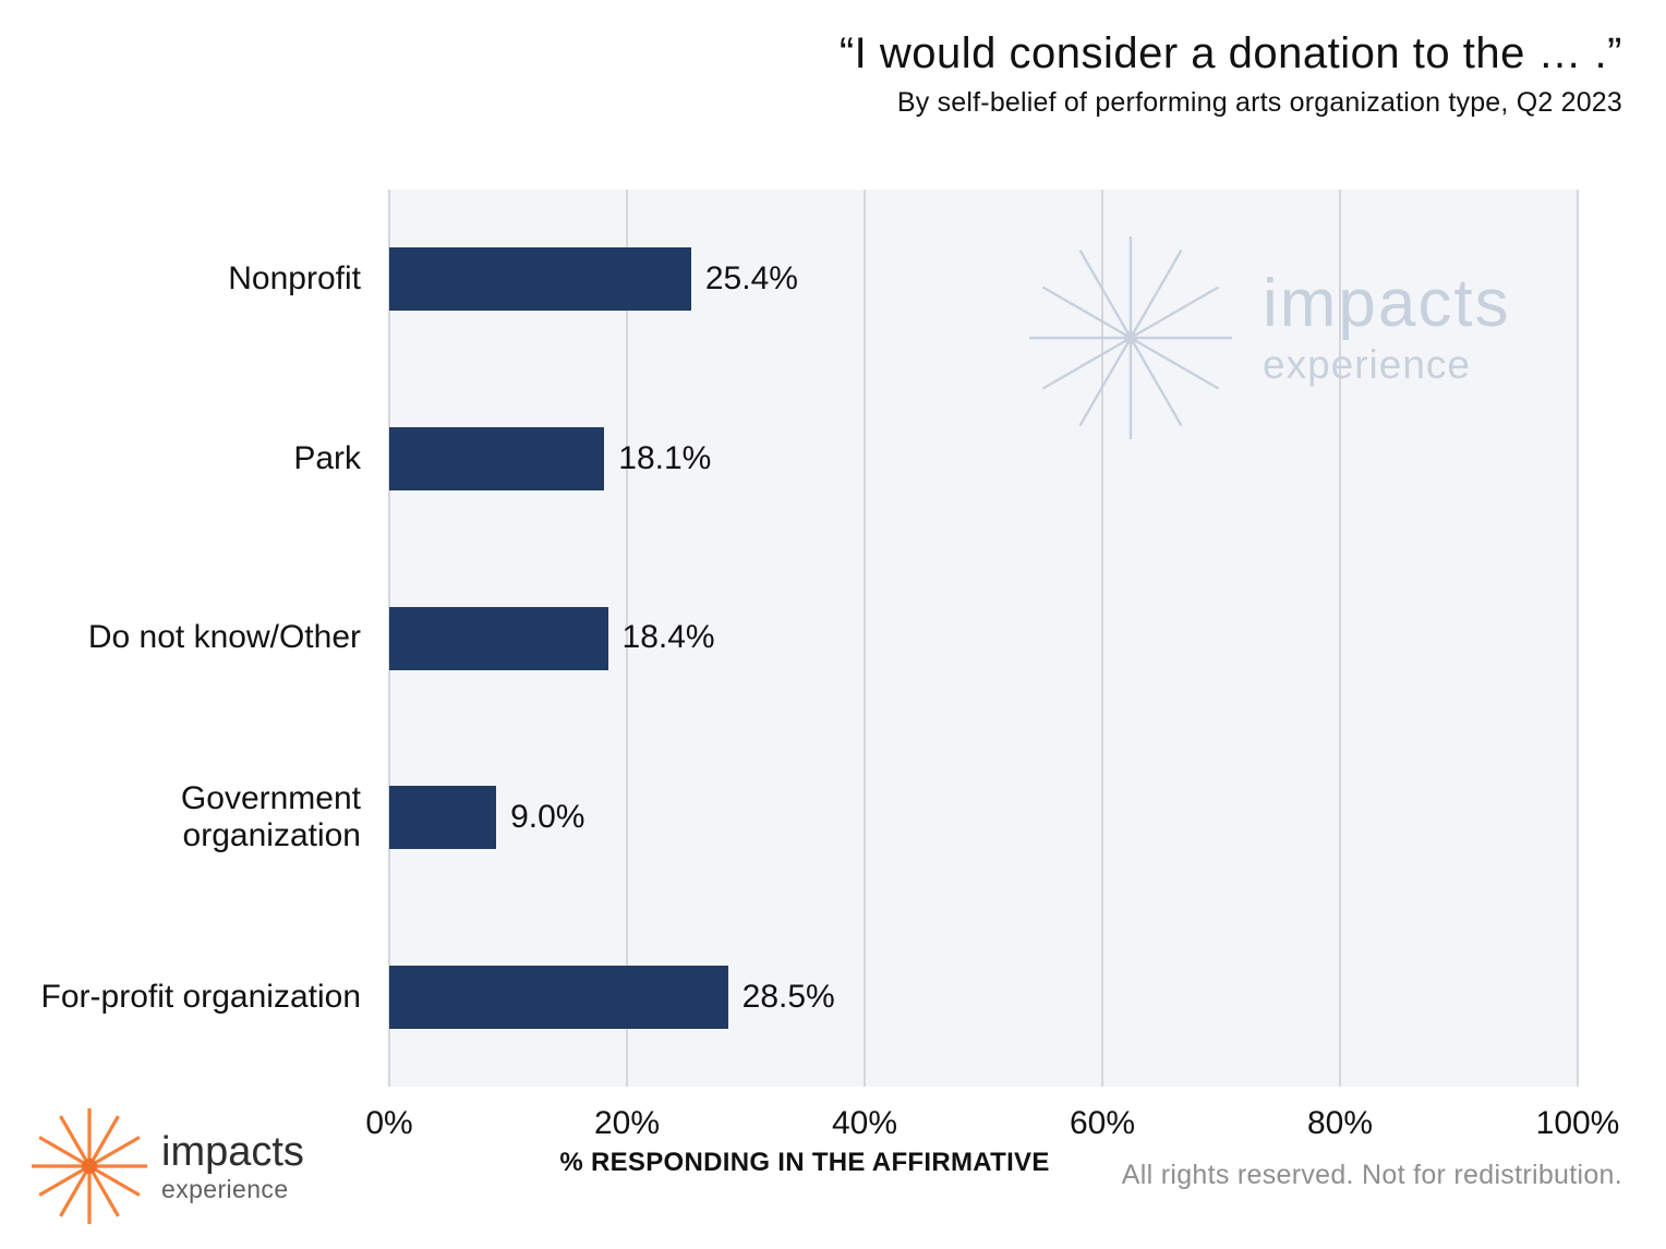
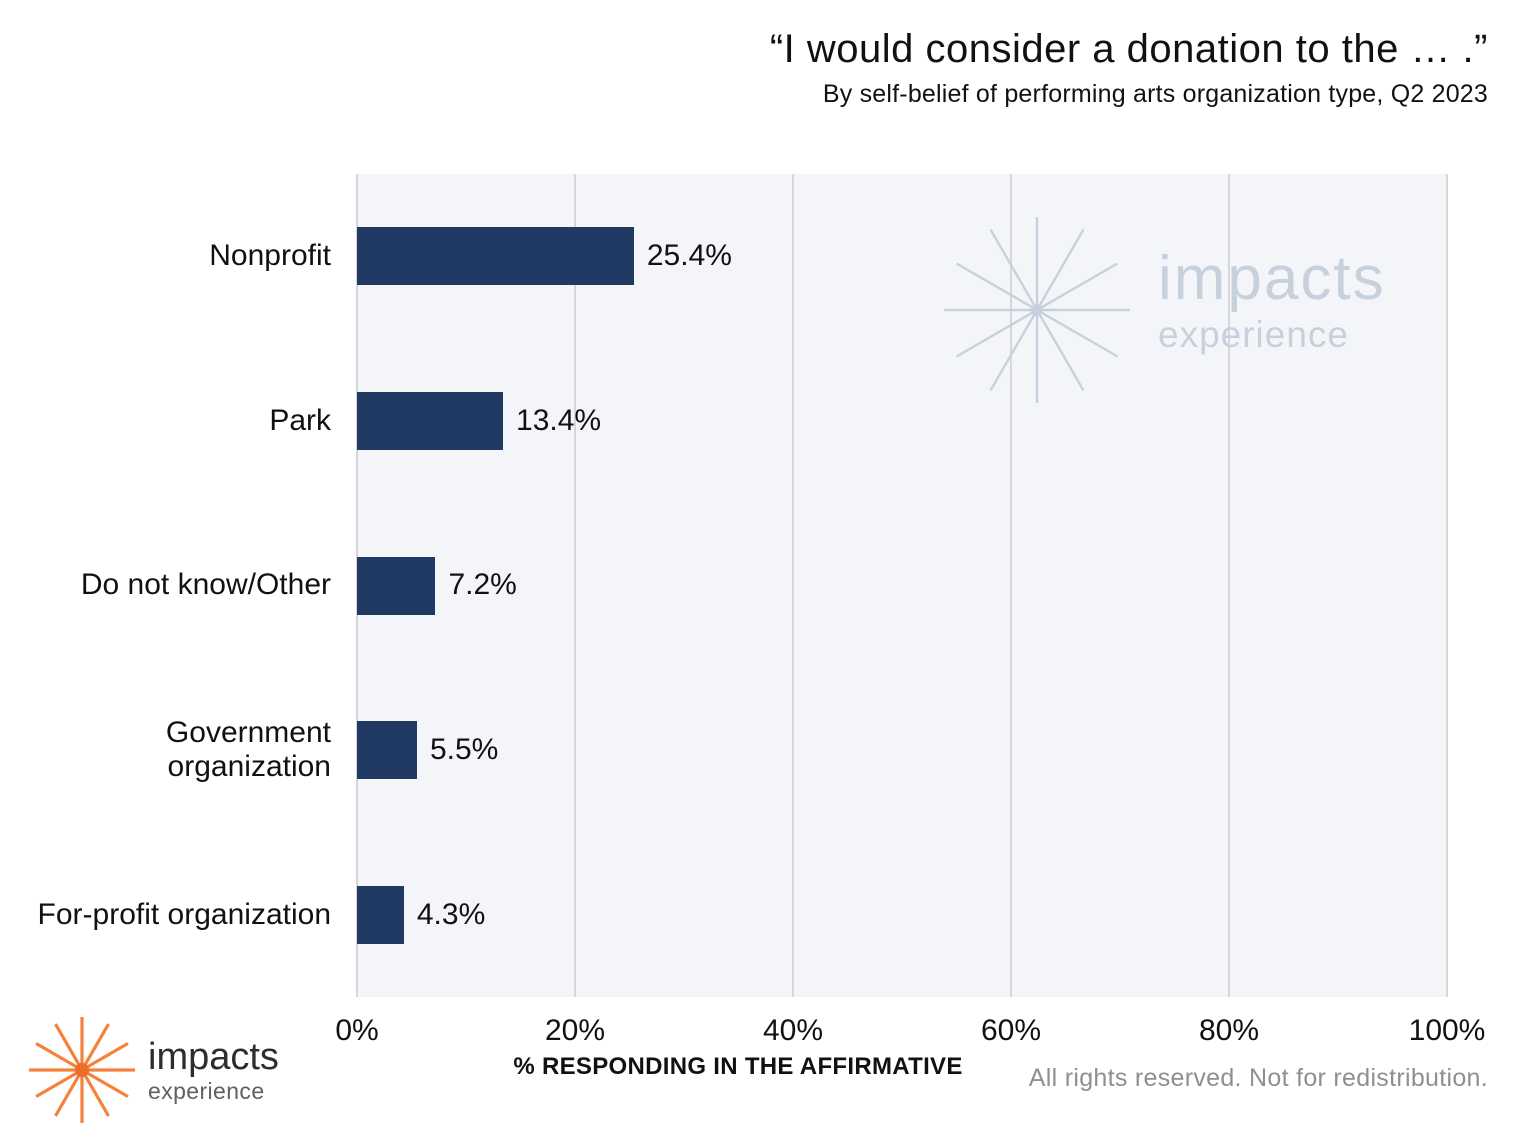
Park: 18.1% -> 13.4%
Do not know/Other: 18.4% -> 7.2%
Government organization: 9.0% -> 5.5%
For-profit organization: 28.5% -> 4.3%
